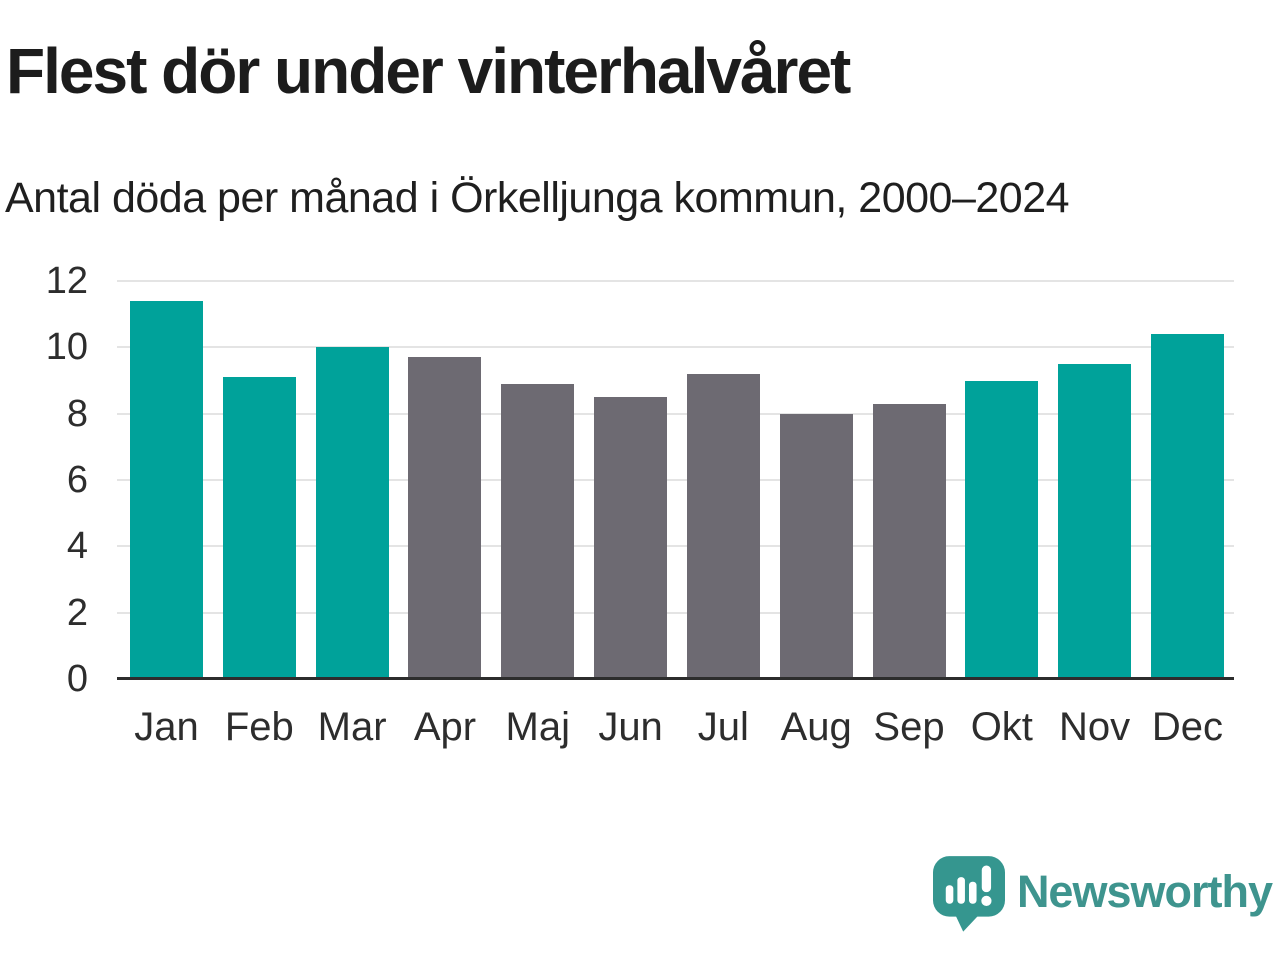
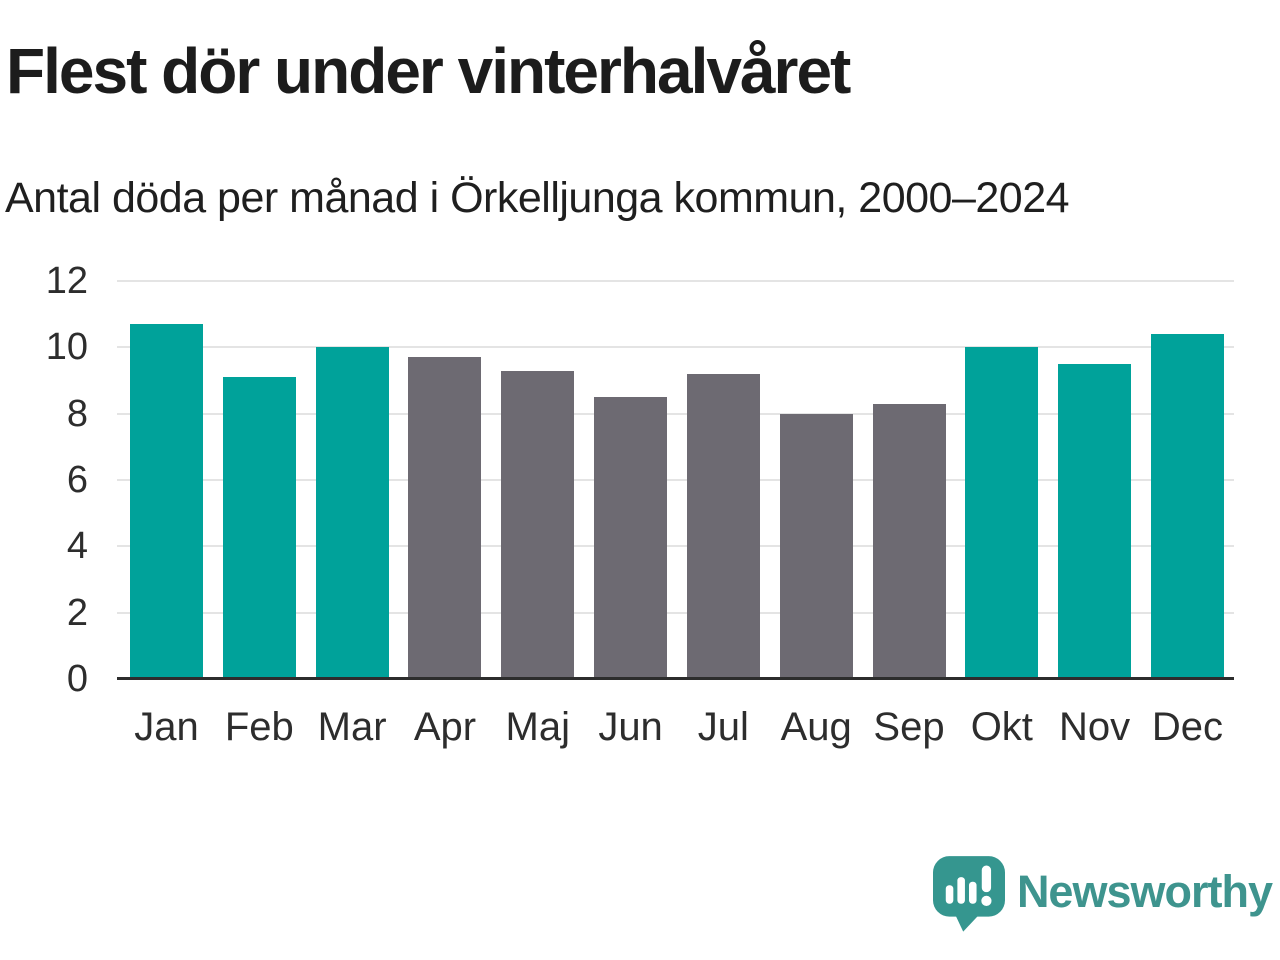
Jan: 11.4 -> 10.7
Maj: 8.9 -> 9.3
Okt: 9.0 -> 10.0
